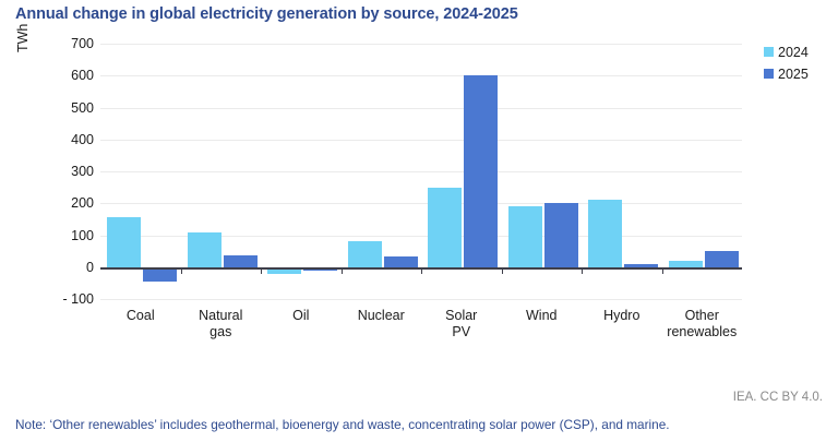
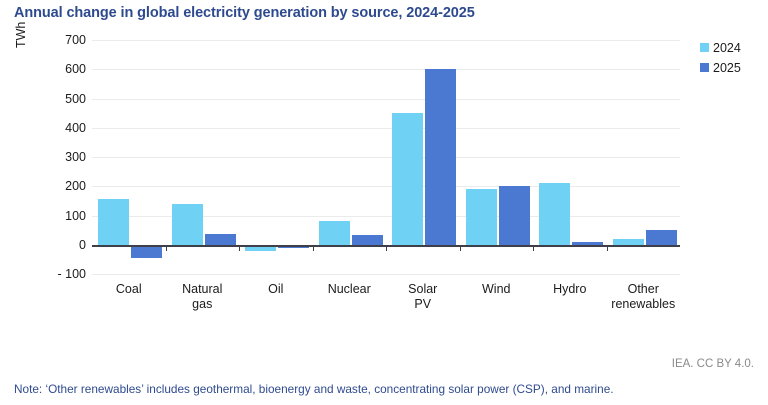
2024/Natural gas: 110 -> 140
2024/Solar PV: 250 -> 450
